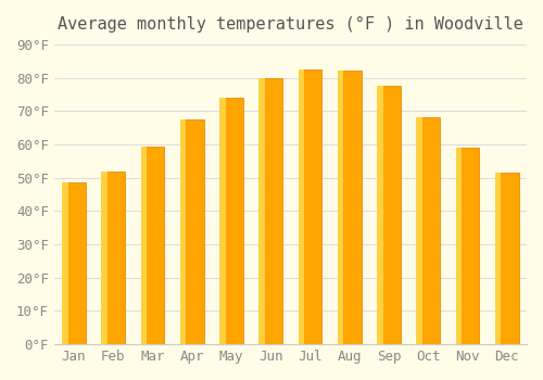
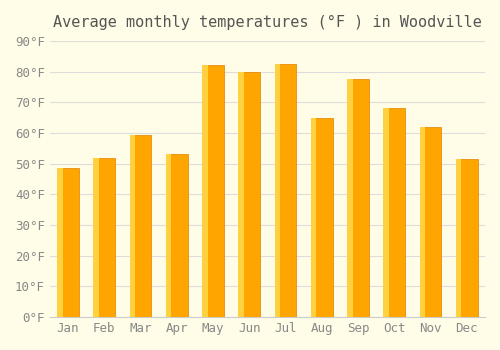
Apr: 67.5°F -> 53.0°F
May: 74.0°F -> 82.0°F
Aug: 82.0°F -> 65.0°F
Nov: 59.0°F -> 62.0°F
